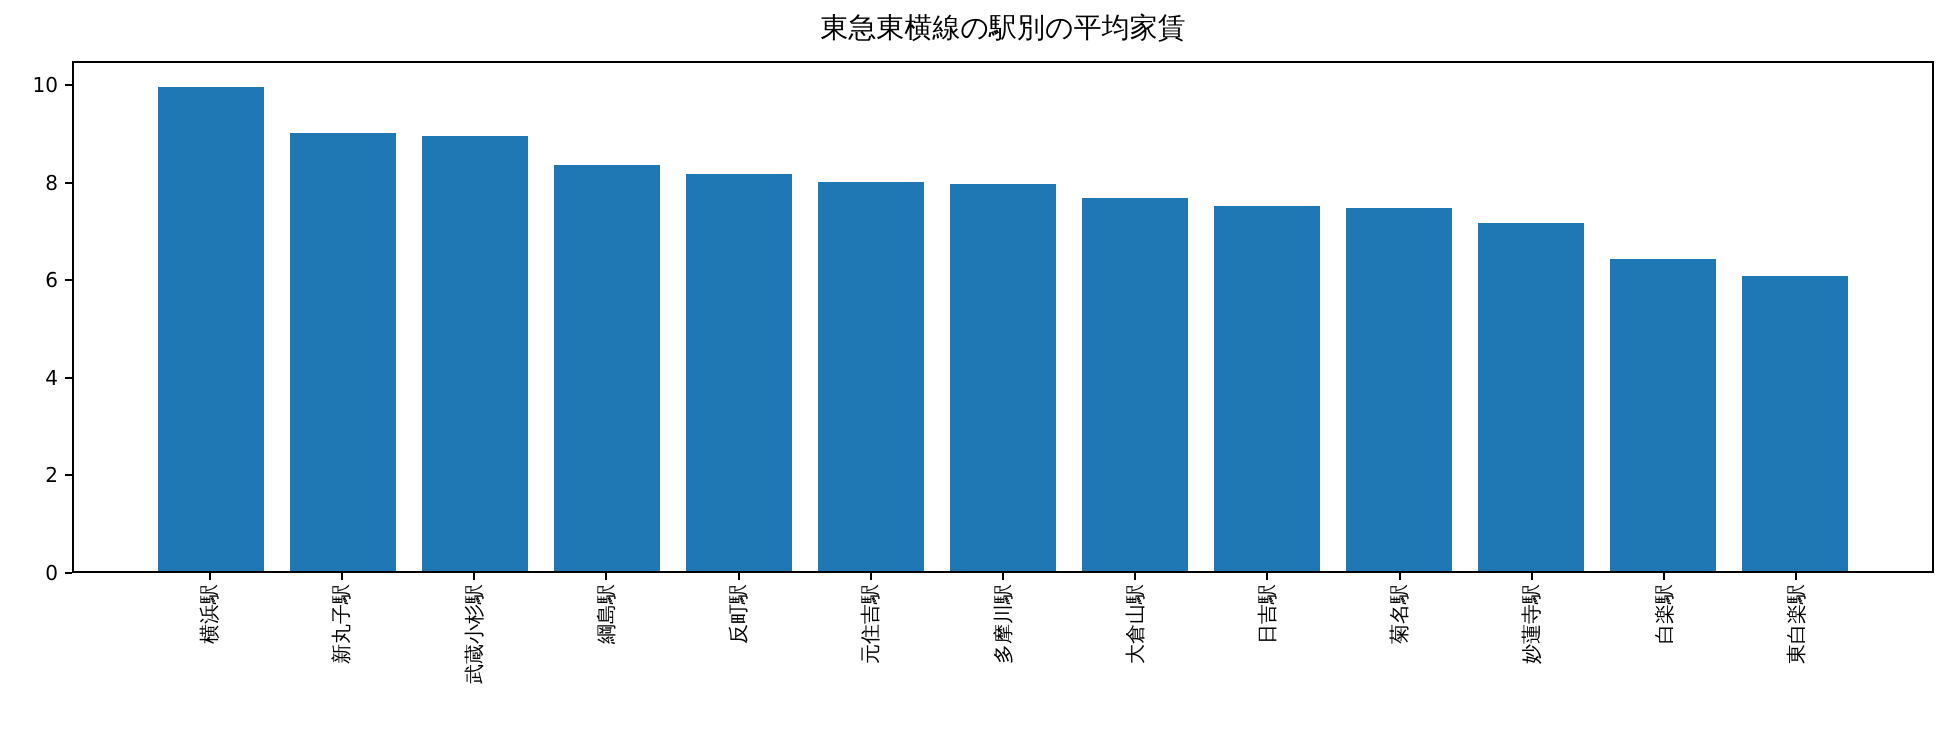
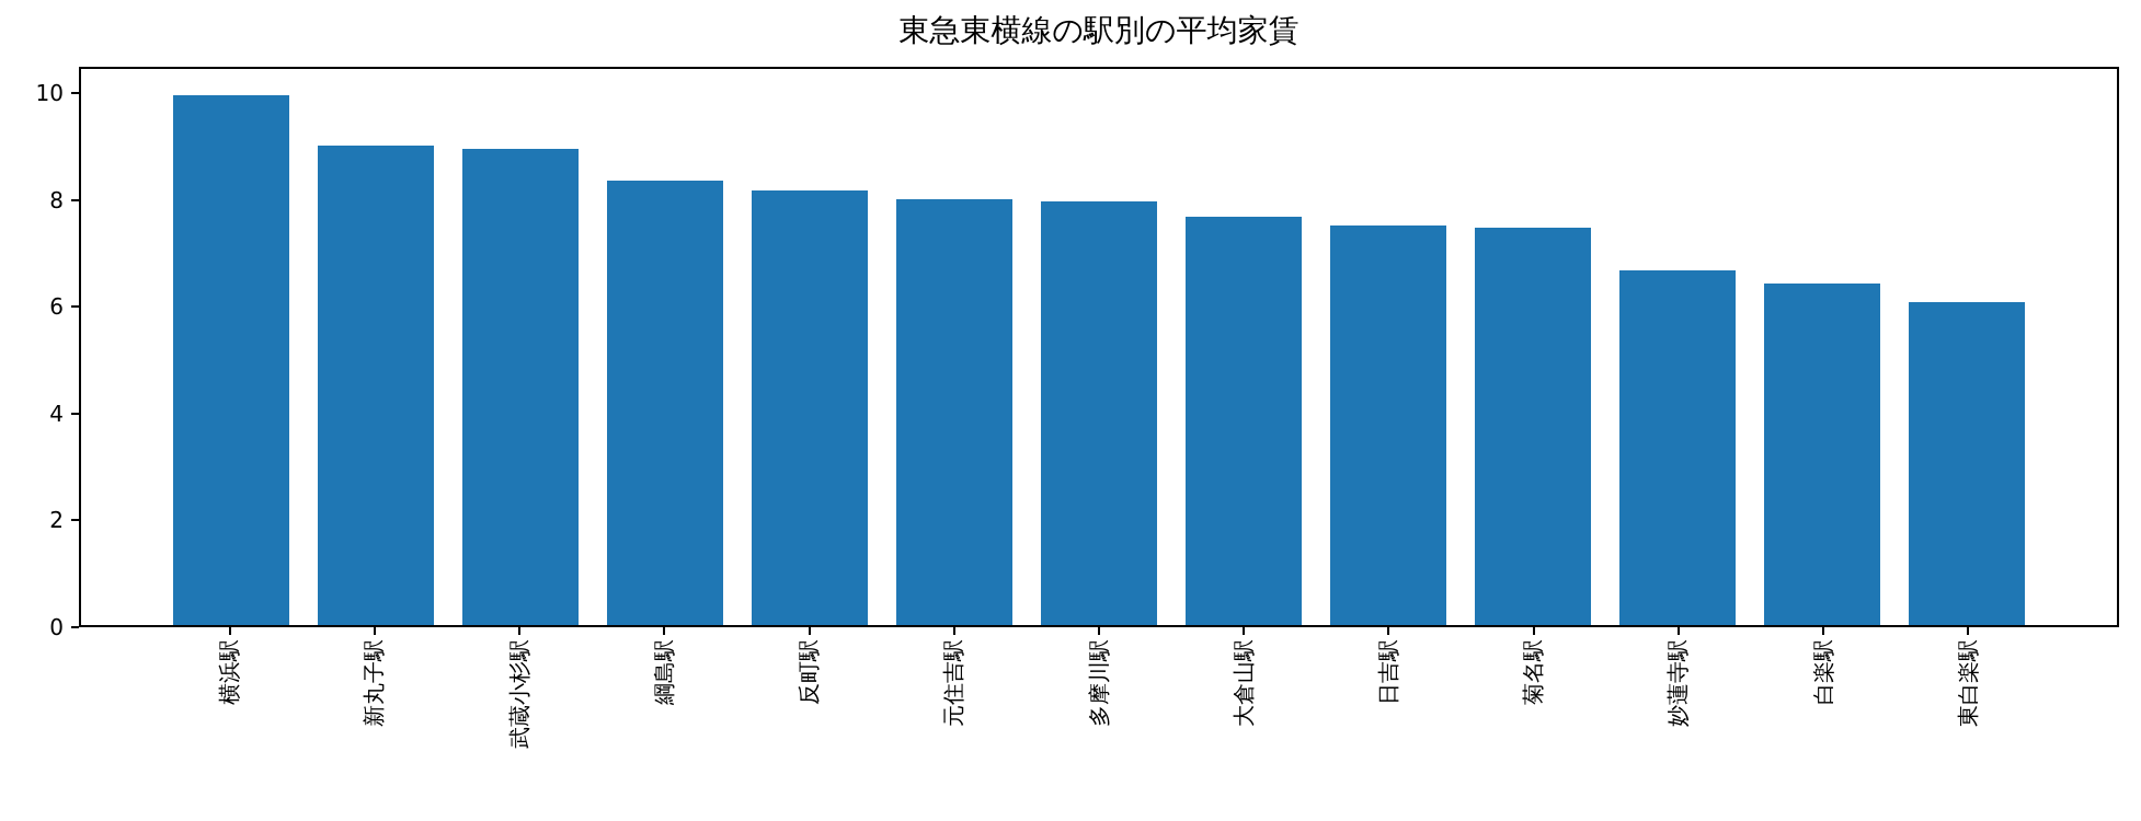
妙蓮寺駅: 7.2 -> 6.7
